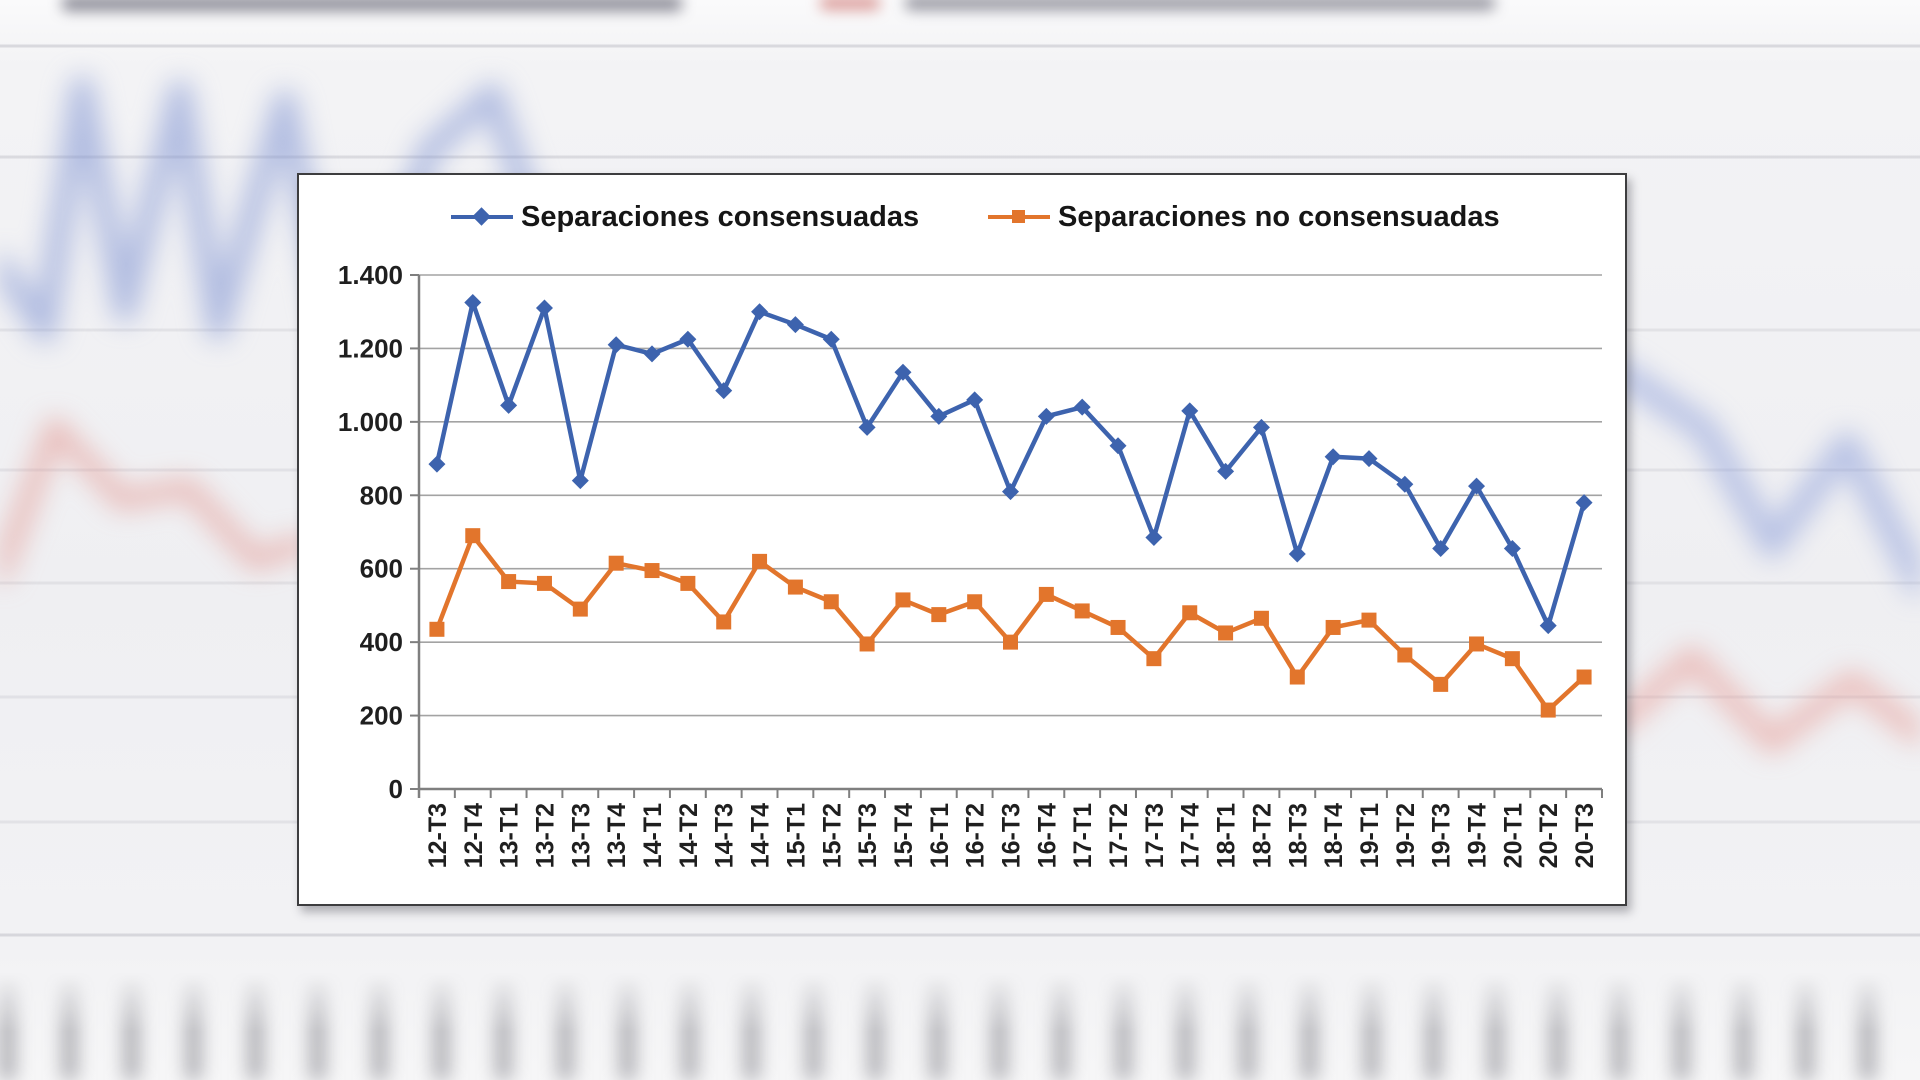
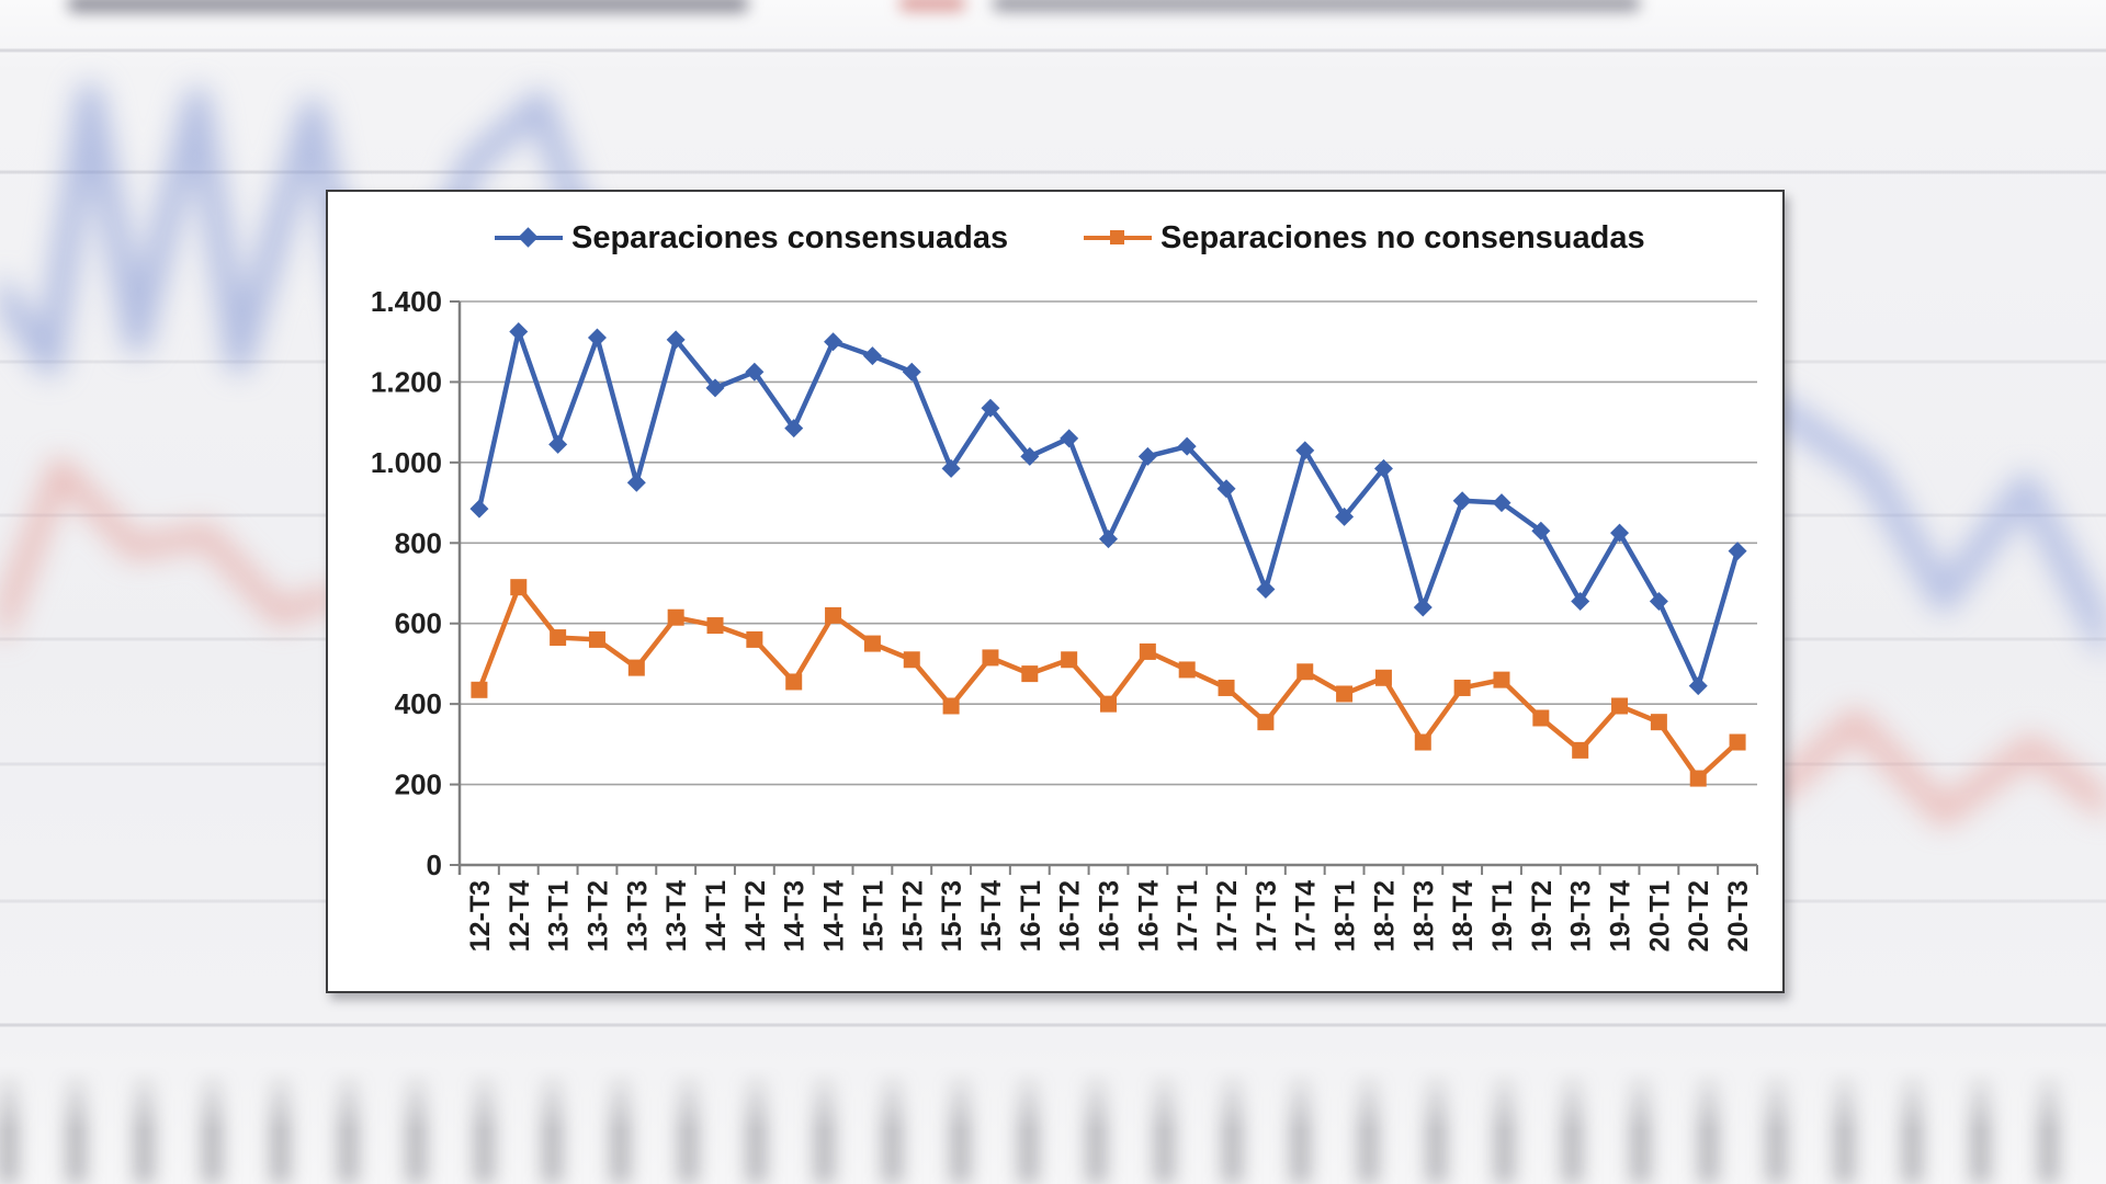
Separaciones consensuadas/13-T3: 840 -> 950
Separaciones consensuadas/13-T4: 1210 -> 1300
